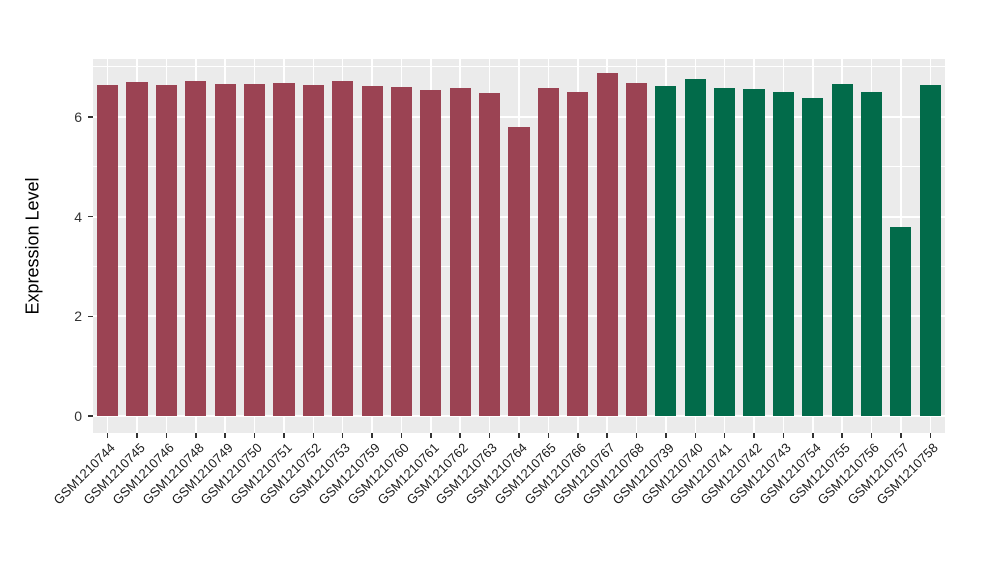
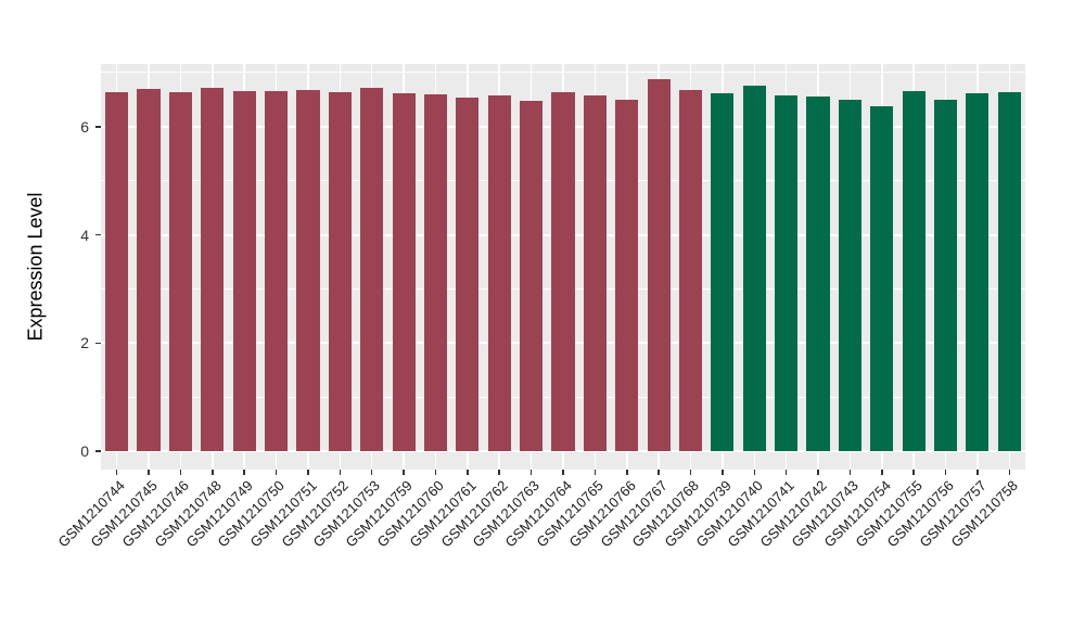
GSM1210764: 5.8 -> 6.6
GSM1210757: 3.8 -> 6.6
